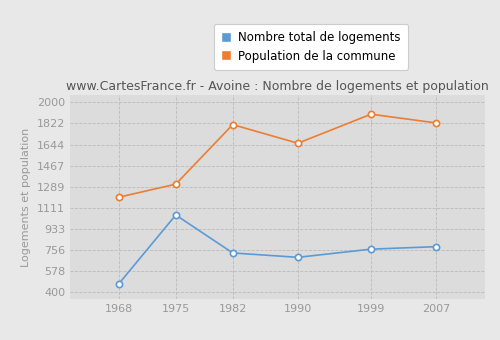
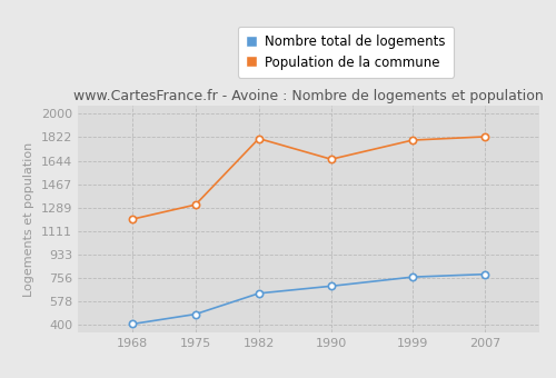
Nombre total de logements/1968: 470 -> 400
Nombre total de logements/1975: 1050 -> 480
Nombre total de logements/1982: 730 -> 640
Population de la commune/1999: 1900 -> 1800
